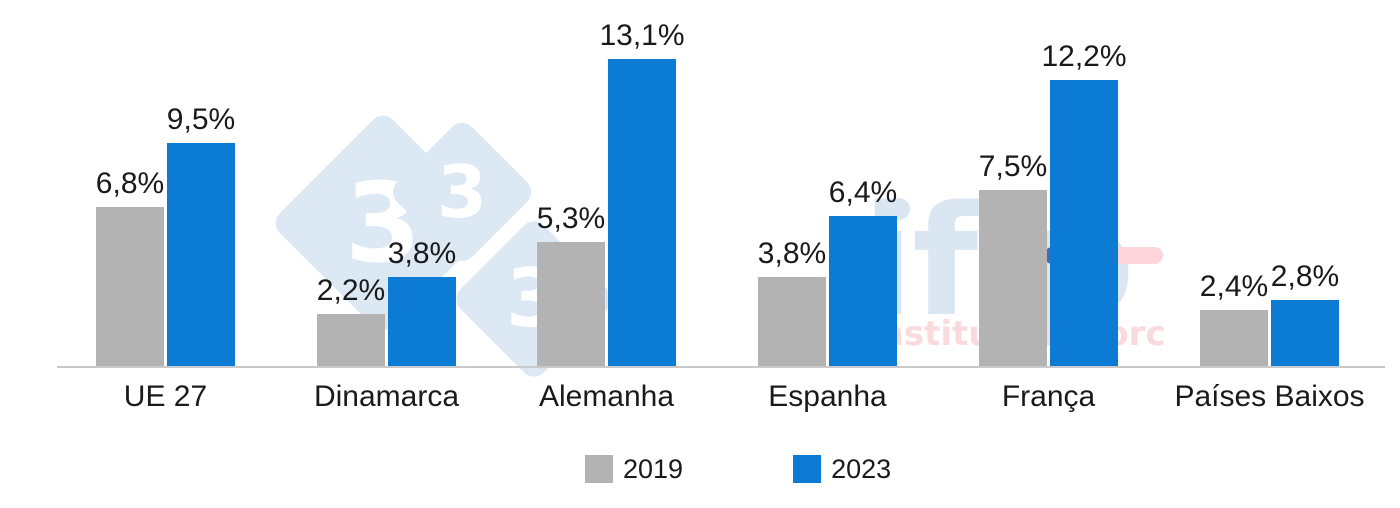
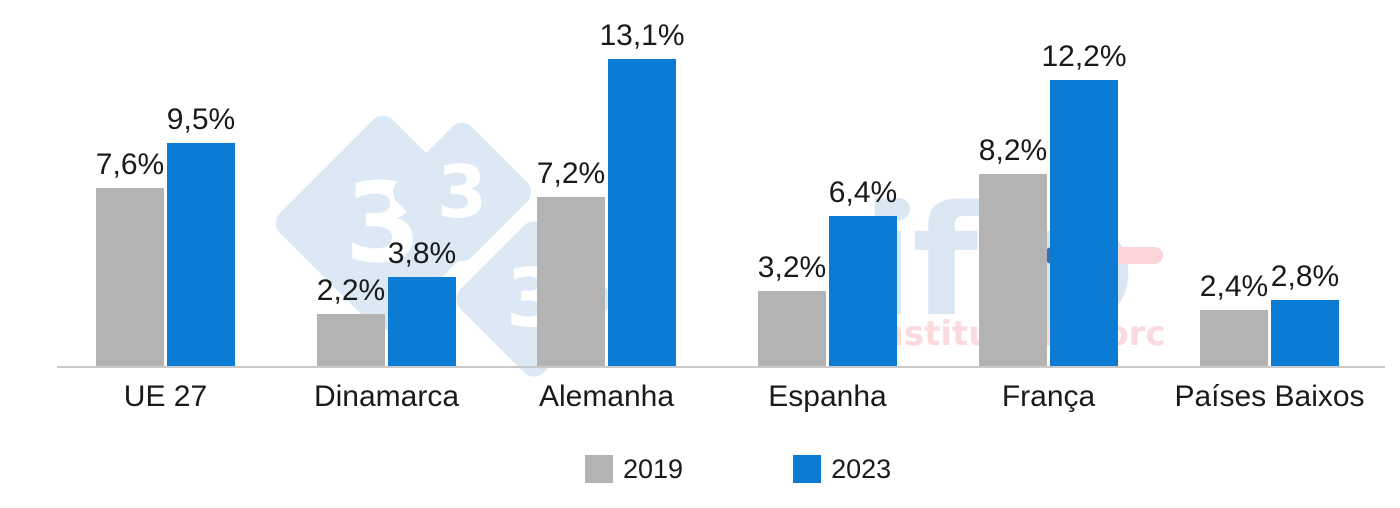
2019/UE 27: 6,8% -> 7,6%
2019/Alemanha: 5,3% -> 7,2%
2019/Espanha: 3,8% -> 3,2%
2019/França: 7,5% -> 8,2%
